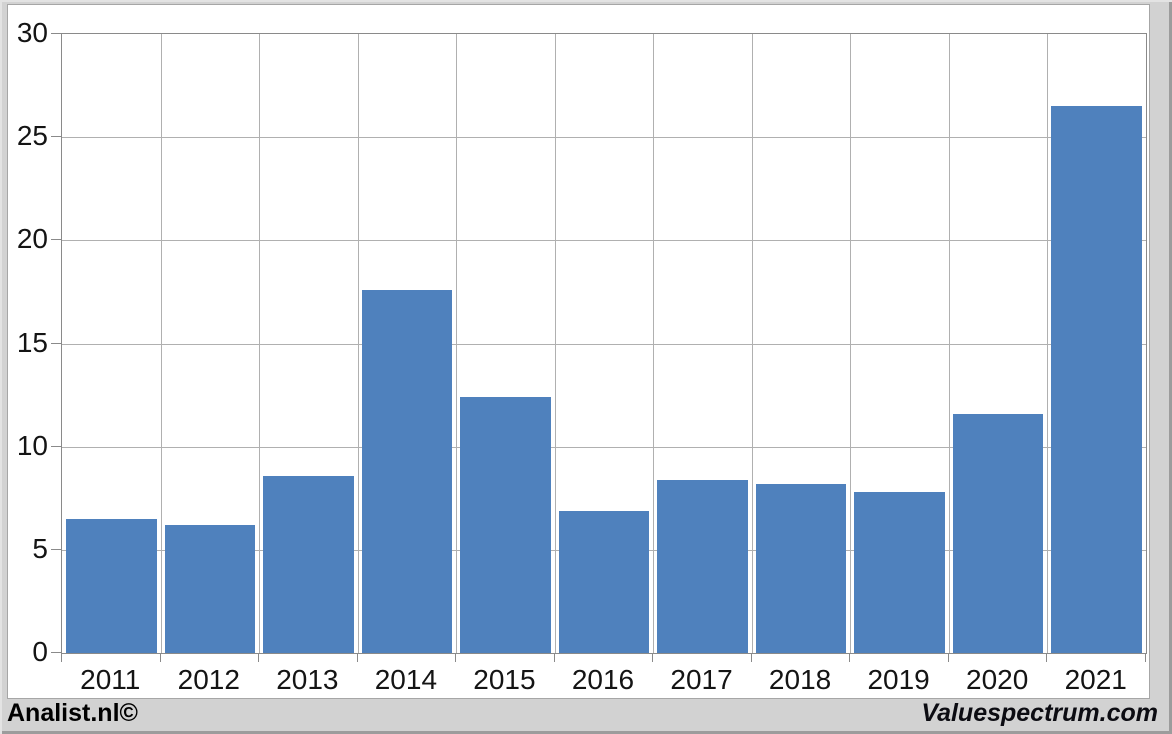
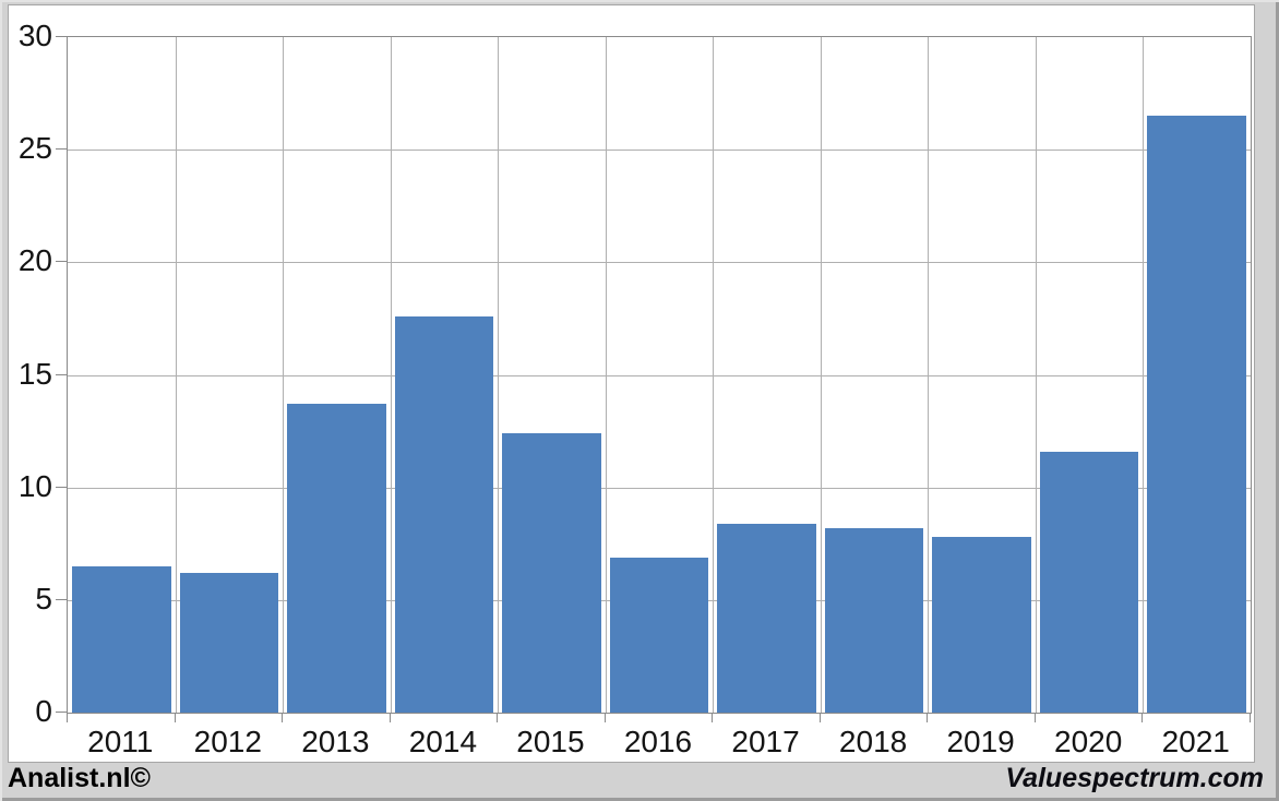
2013: 8.6 -> 13.7
